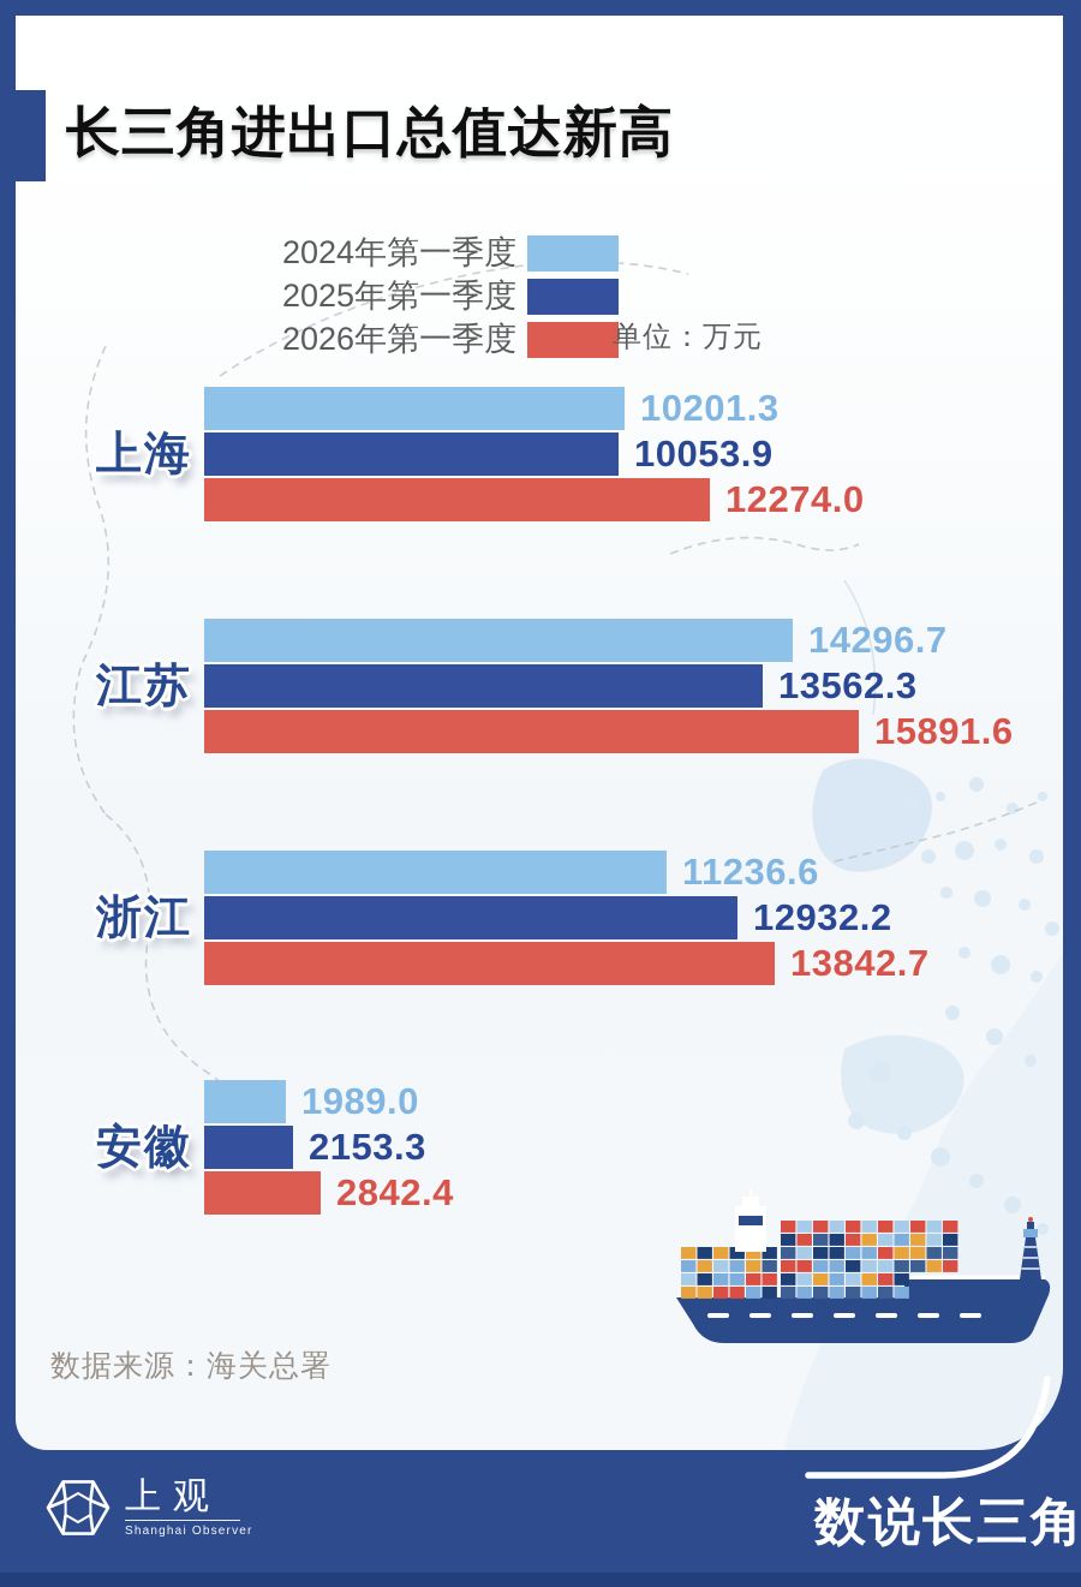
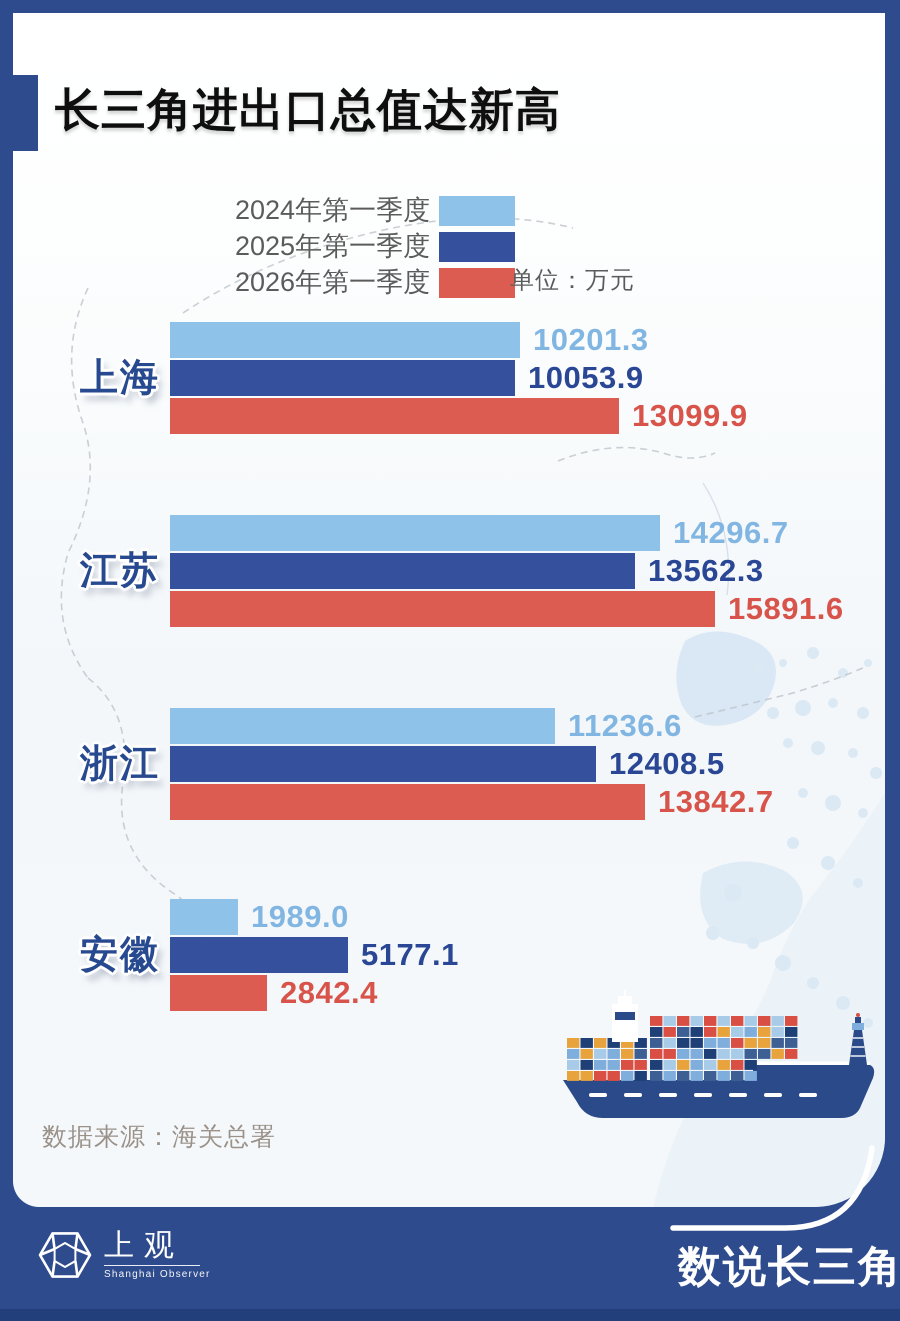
2026年第一季度/上海: 12274.0 -> 13099.9
2025年第一季度/浙江: 12932.2 -> 12408.5
2025年第一季度/安徽: 2153.3 -> 5177.1
